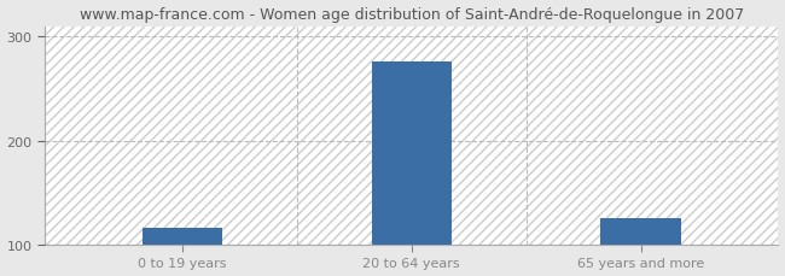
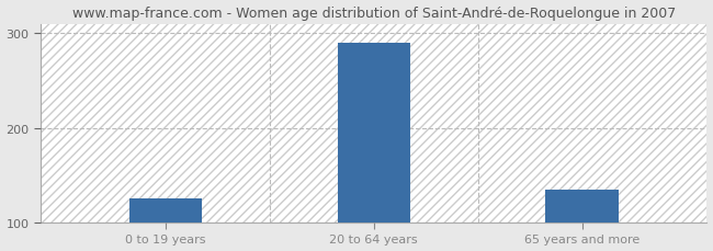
0 to 19 years: 116 -> 125
20 to 64 years: 276 -> 290
65 years and more: 126 -> 135
